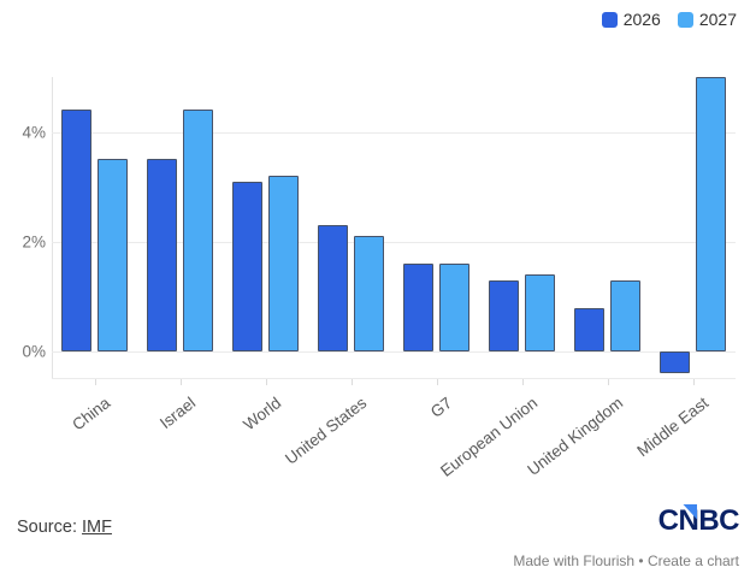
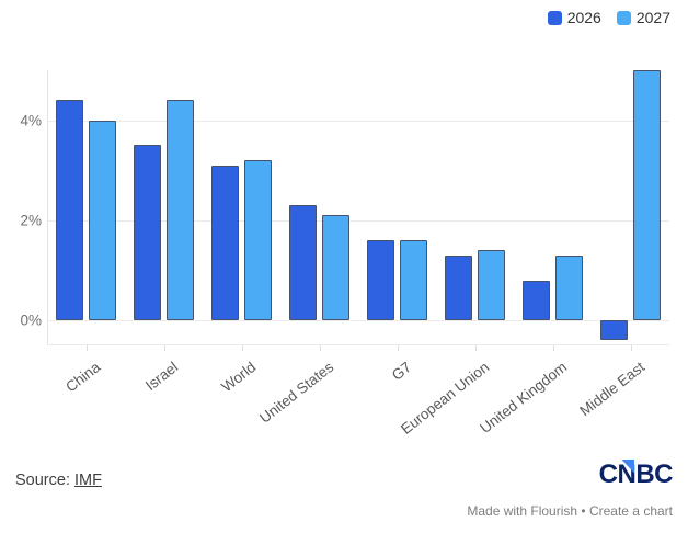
2027/China: 3.5% -> 4.0%
